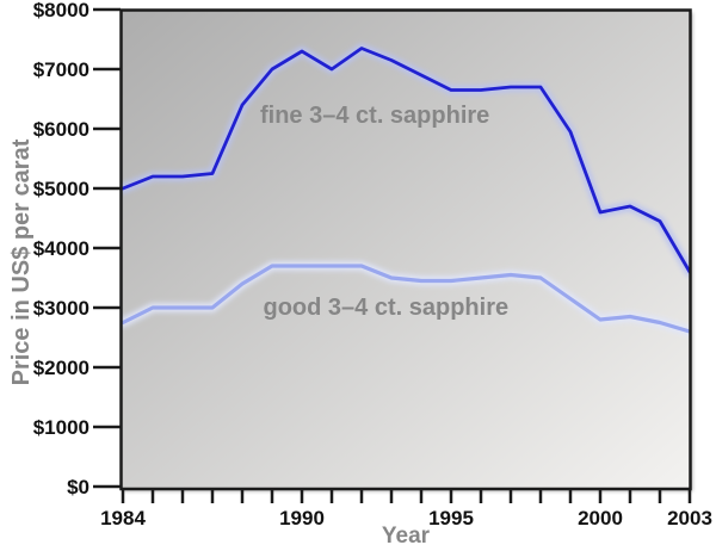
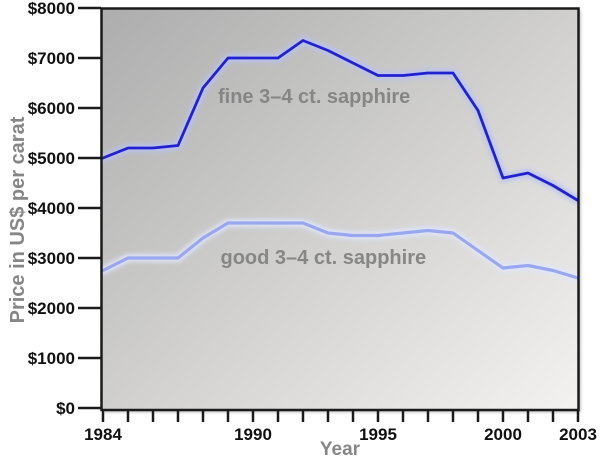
fine 3–4 ct. sapphire/1990: $7300 -> $7000
fine 3–4 ct. sapphire/2003: $3600 -> $4200
